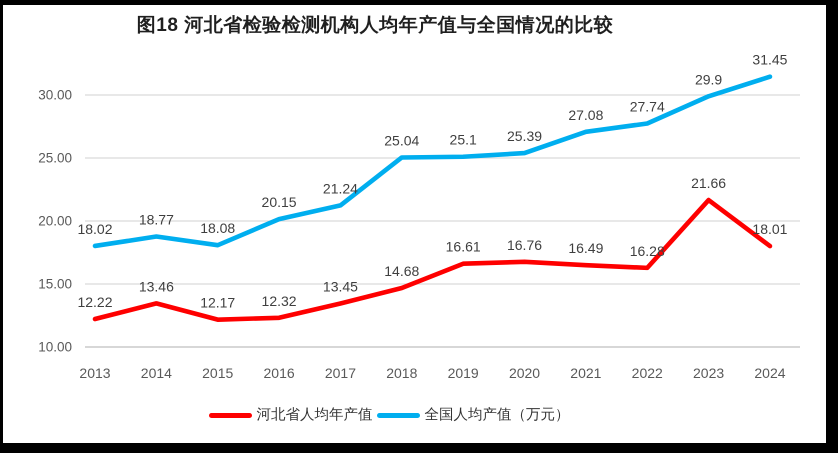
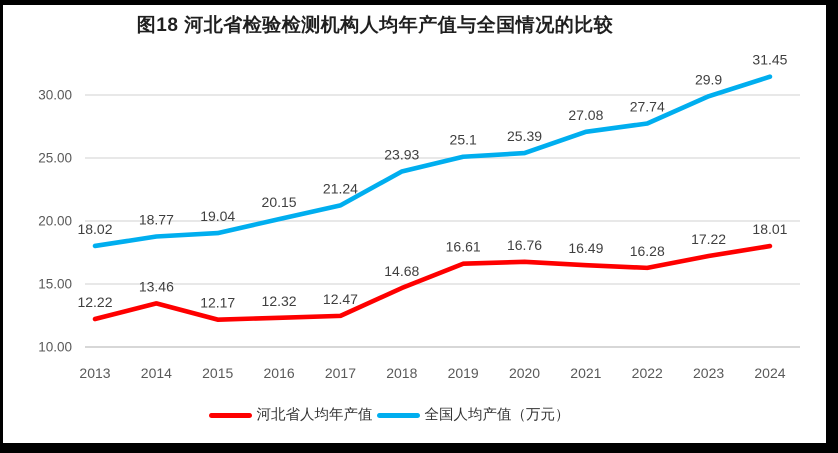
全国人均产值（万元）/2015: 18.08 -> 19.04
河北省人均年产值/2017: 13.45 -> 12.47
全国人均产值（万元）/2018: 25.04 -> 23.93
河北省人均年产值/2023: 21.66 -> 17.22
